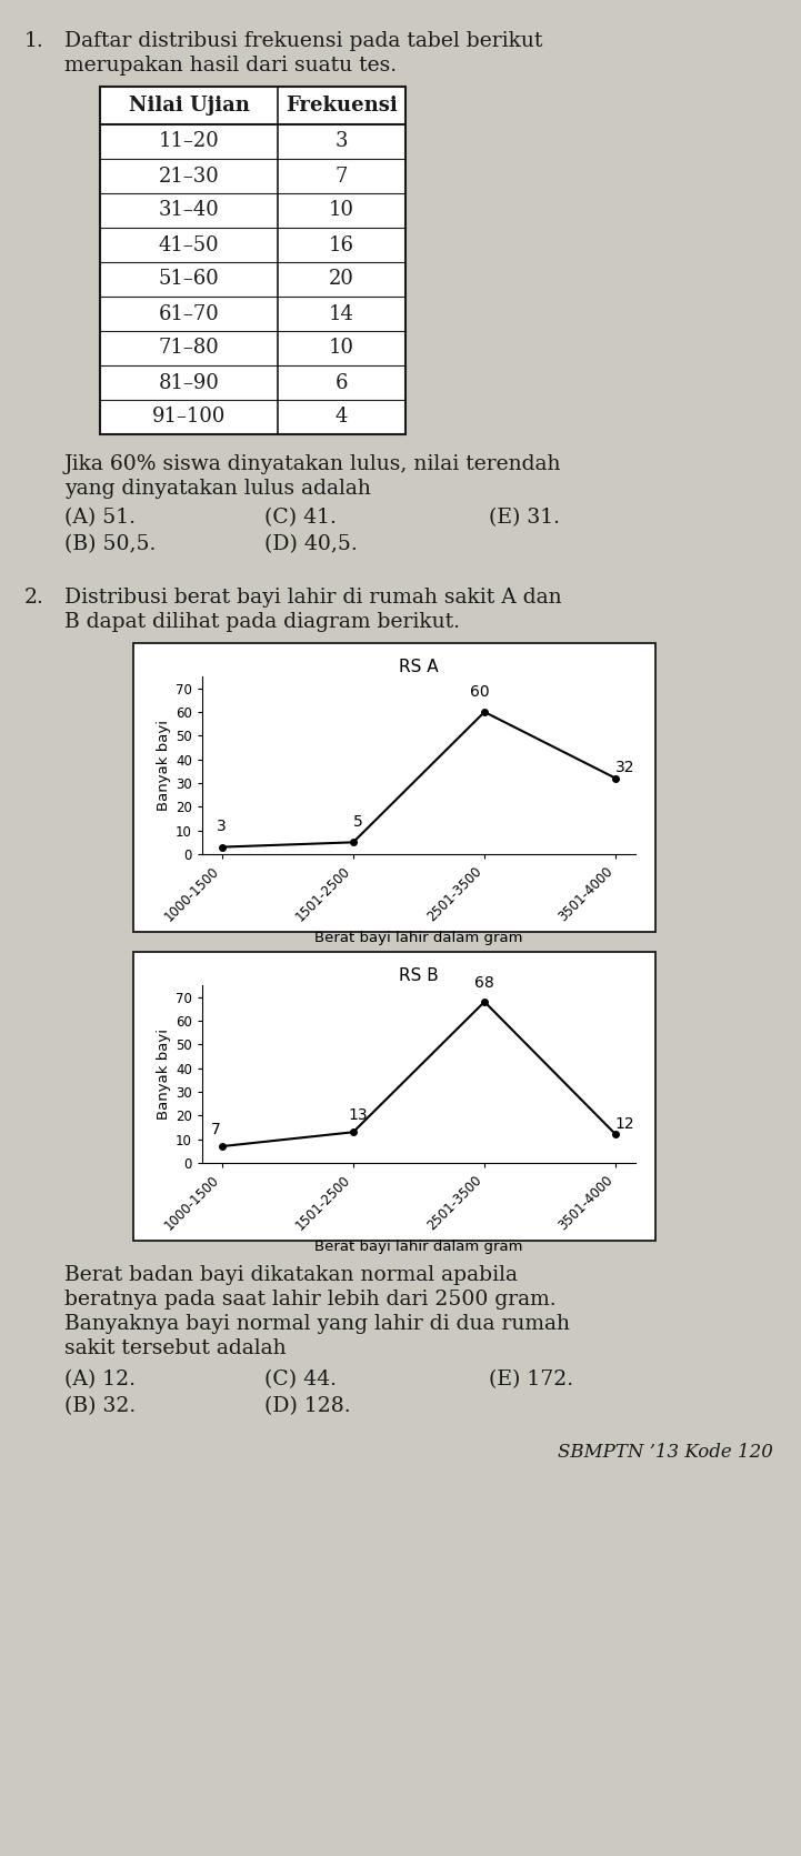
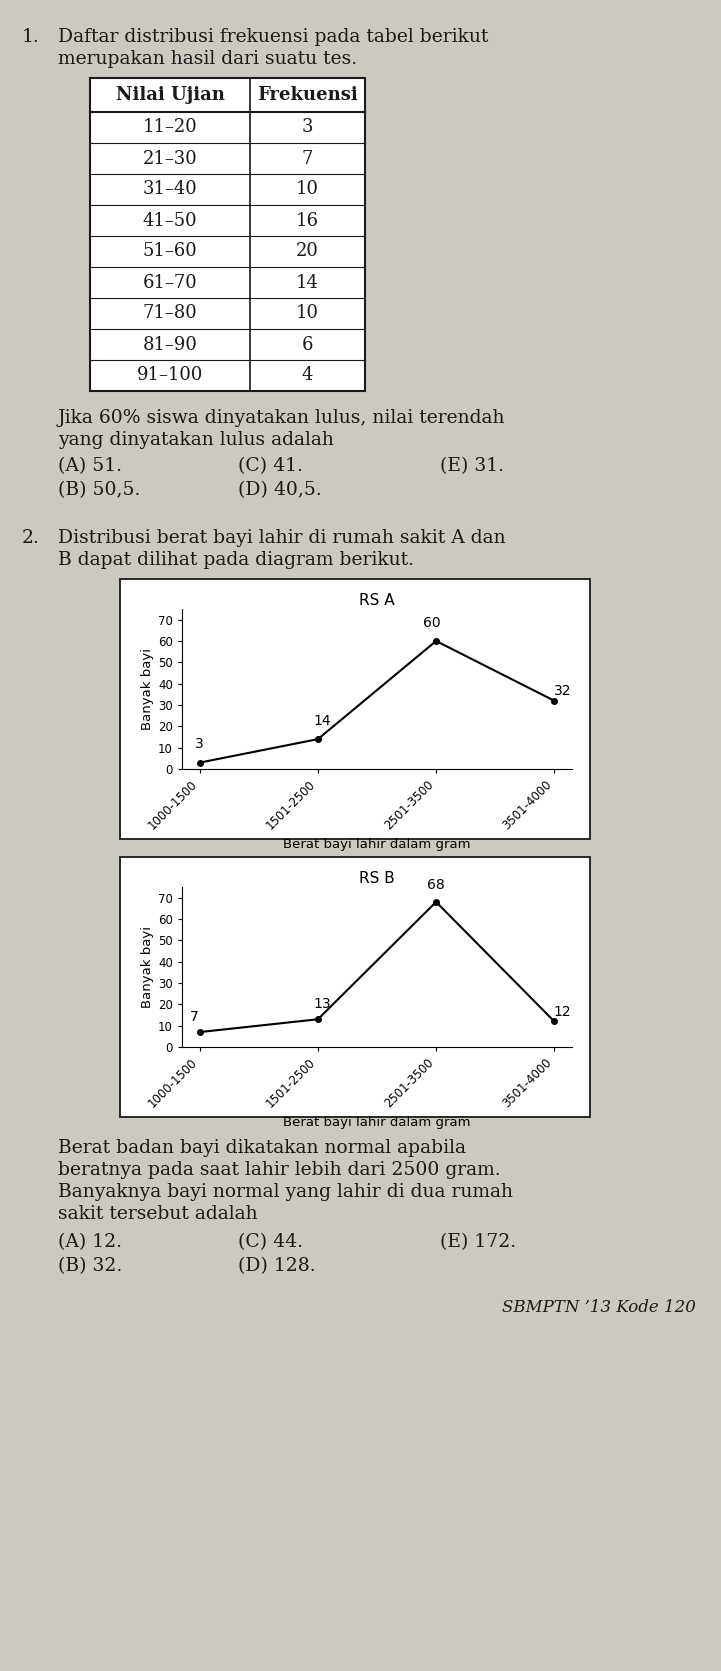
RS A/1501-2500: 5 -> 14
